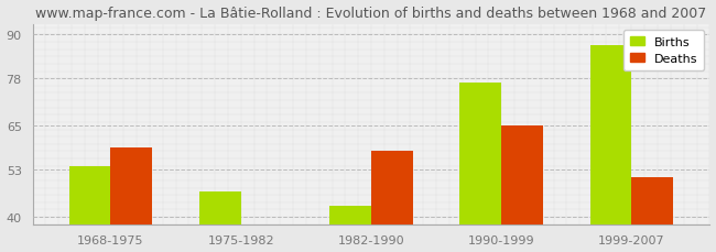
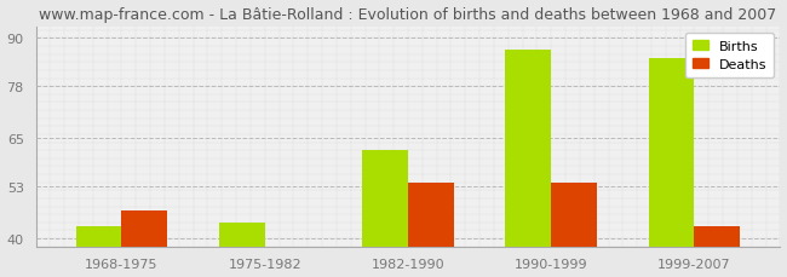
Births/1968-1975: 54 -> 43
Deaths/1968-1975: 59 -> 47
Births/1975-1982: 47 -> 44
Births/1982-1990: 43 -> 62
Deaths/1982-1990: 58 -> 54
Births/1990-1999: 77 -> 87
Deaths/1990-1999: 65 -> 54
Births/1999-2007: 87 -> 85
Deaths/1999-2007: 51 -> 43
